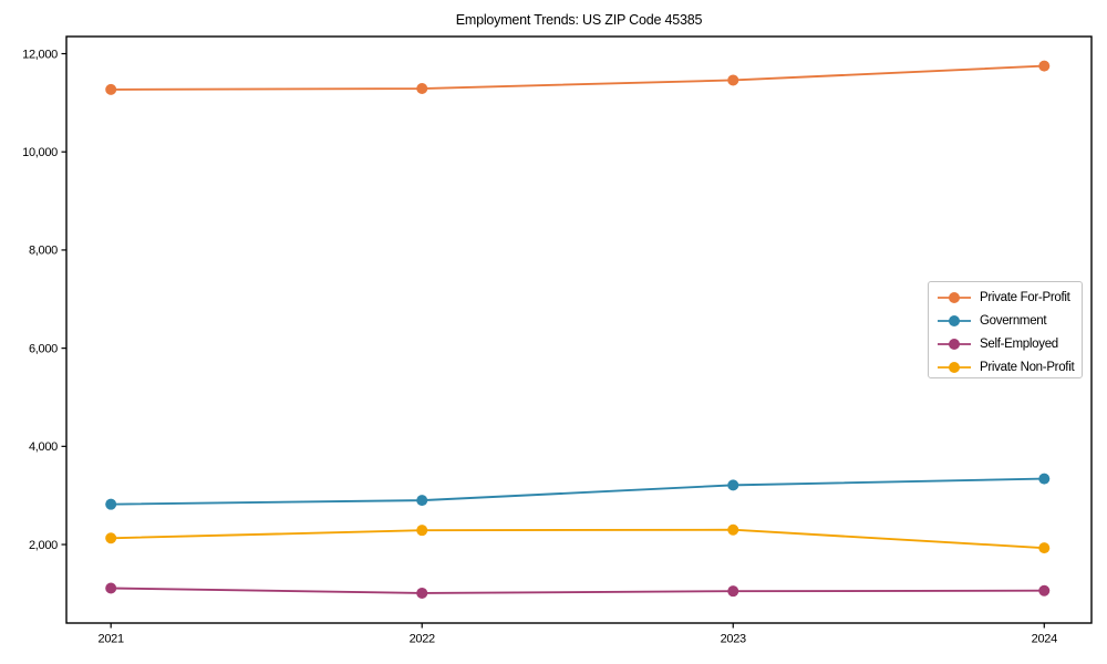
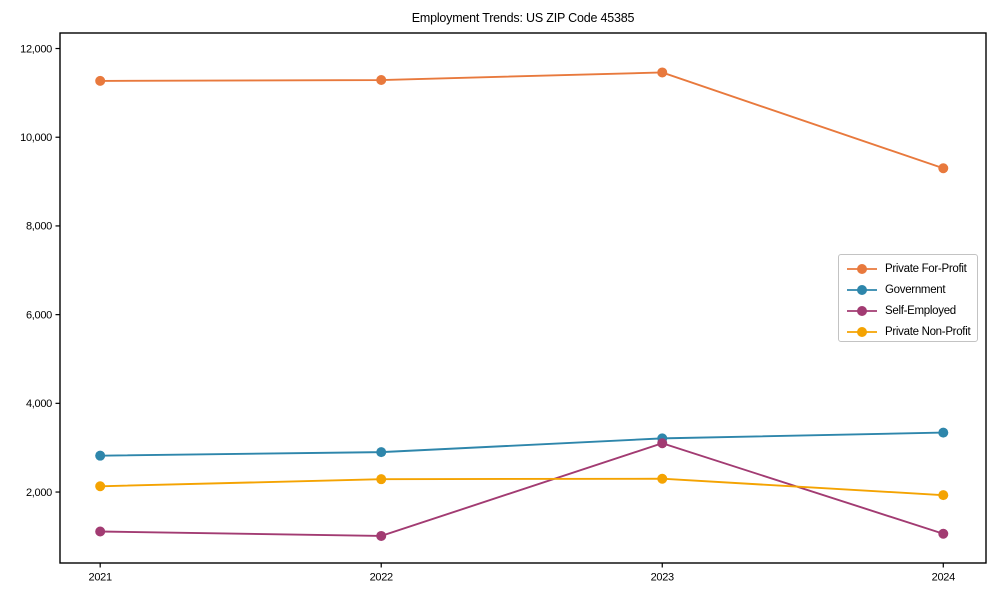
Self-Employed/2023: 1000 -> 3100
Private For-Profit/2024: 11800 -> 9300
